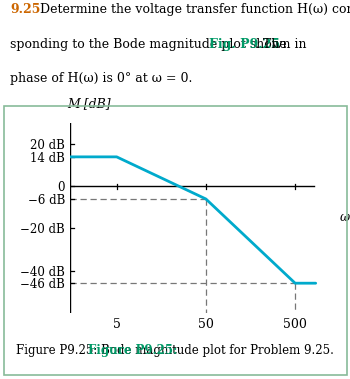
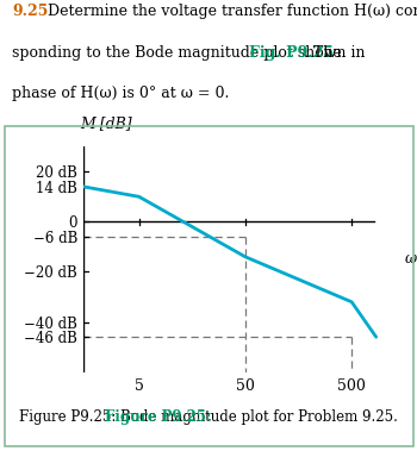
5: 14 dB -> 10 dB
50: -6 dB -> -14 dB
500: -46 dB -> -32 dB
